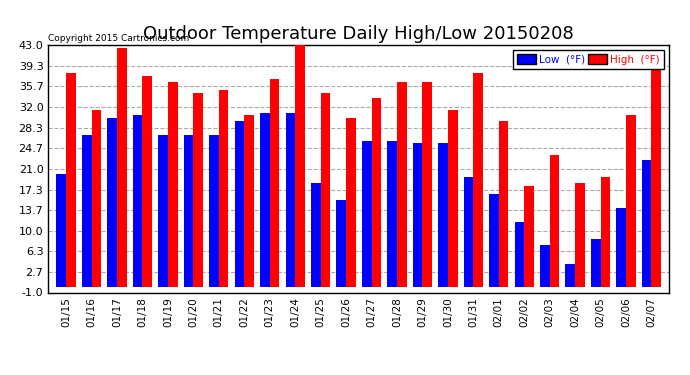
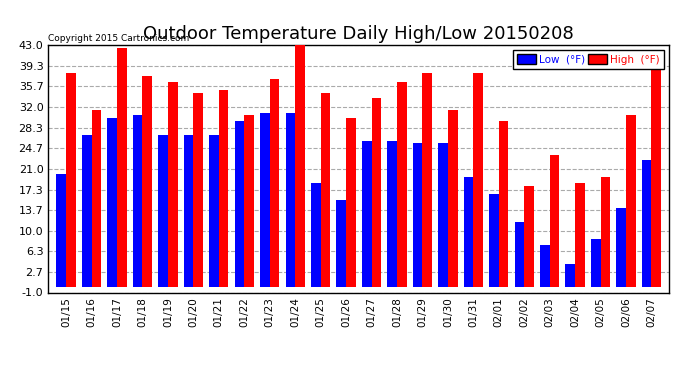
High (°F)/01/29: 36.5 -> 38.0
